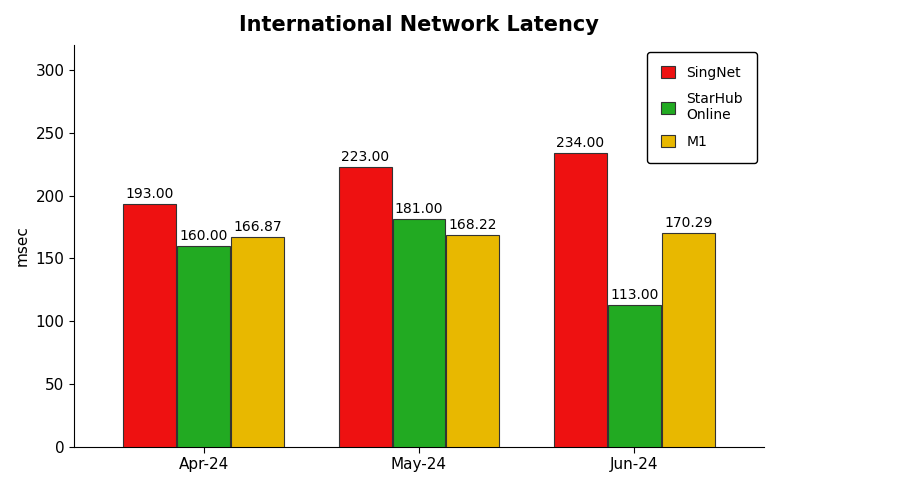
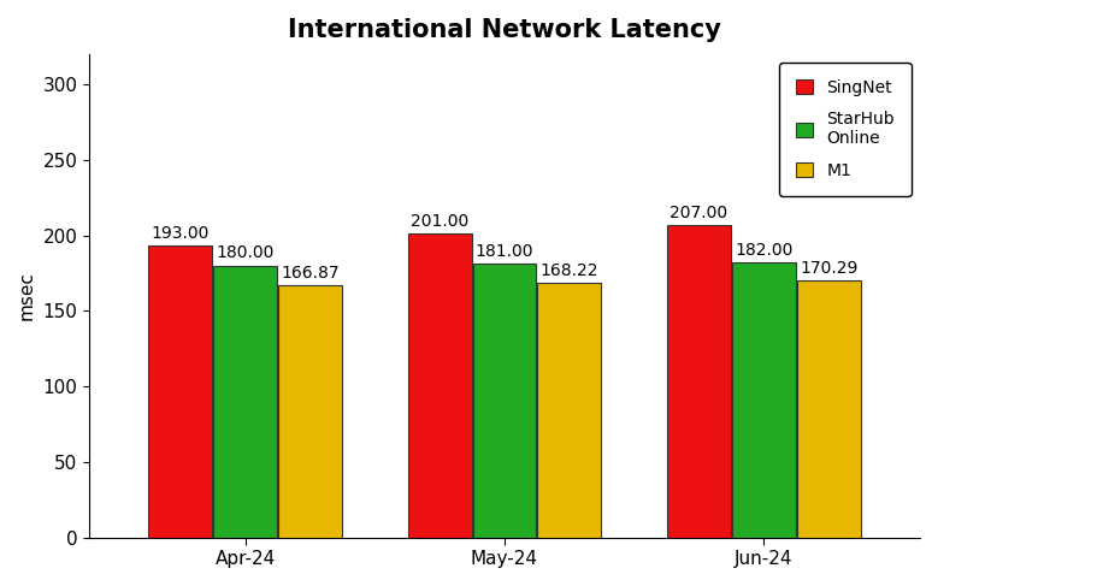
StarHub Online/Apr-24: 160.00 -> 180.00
SingNet/May-24: 223.00 -> 201.00
SingNet/Jun-24: 234.00 -> 207.00
StarHub Online/Jun-24: 113.00 -> 182.00
